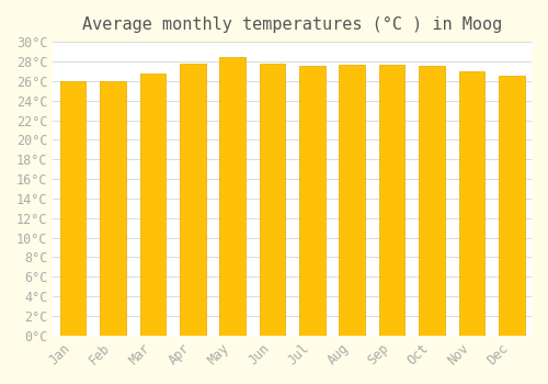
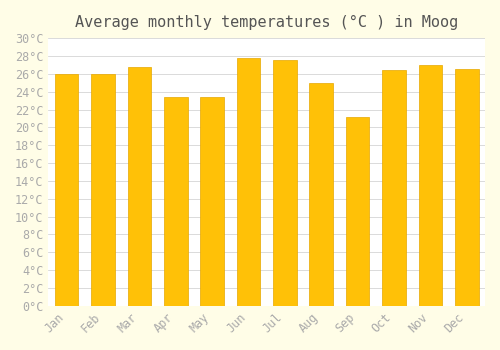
Apr: 27.8°C -> 23.4°C
May: 28.5°C -> 23.4°C
Aug: 27.7°C -> 25.0°C
Sep: 27.7°C -> 21.2°C
Oct: 27.5°C -> 26.4°C
